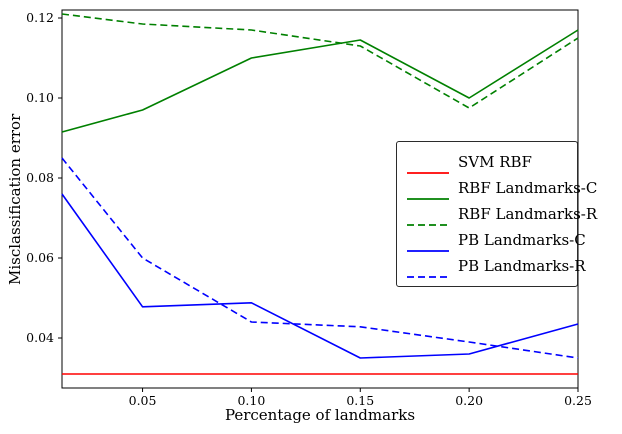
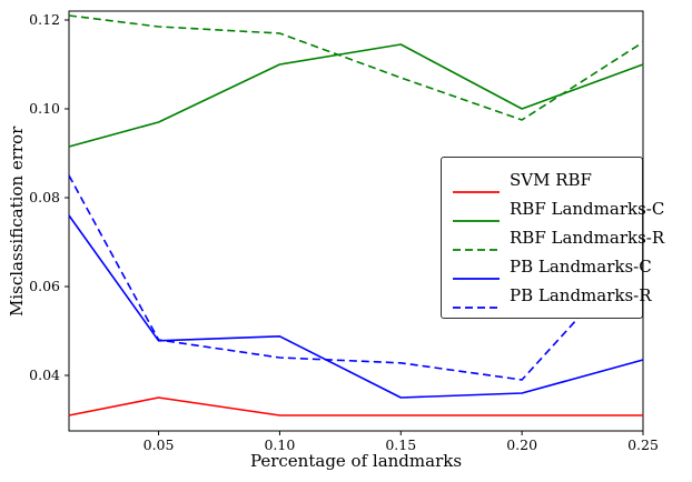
SVM RBF/0.05: 0.031 -> 0.035
PB Landmarks-R/0.05: 0.060 -> 0.048
RBF Landmarks-R/0.15: 0.113 -> 0.107
RBF Landmarks-C/0.25: 0.117 -> 0.110
PB Landmarks-R/0.25: 0.035 -> 0.069
